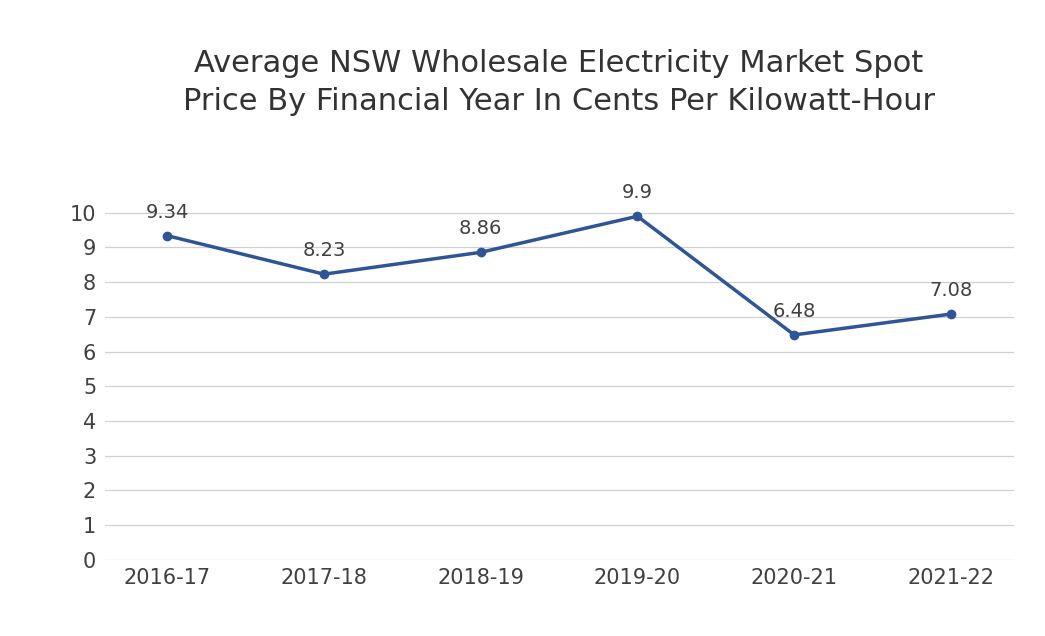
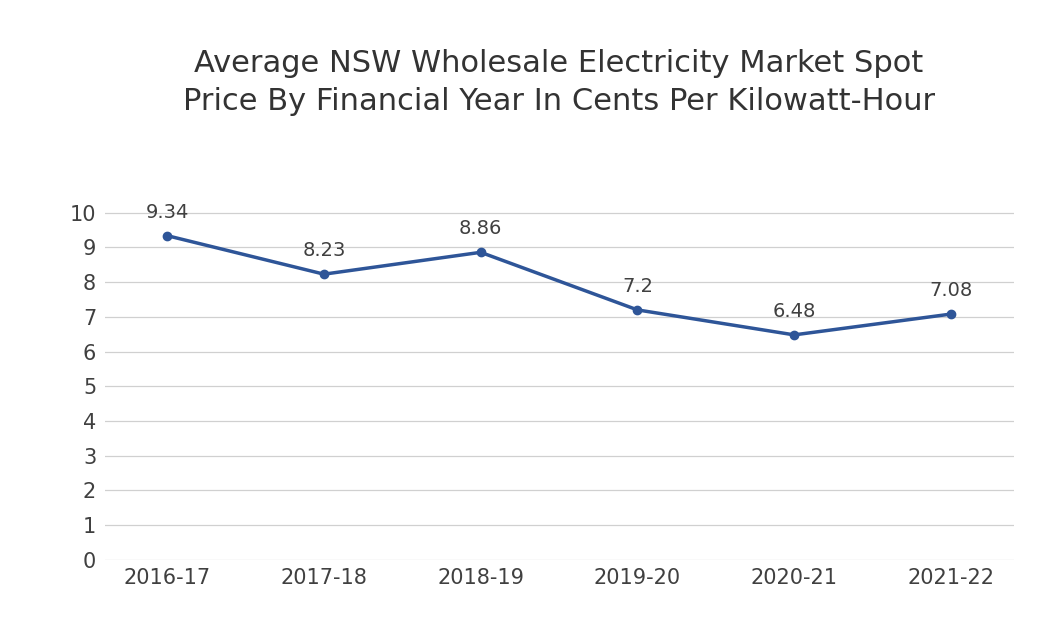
2019-20: 9.9 -> 7.2
